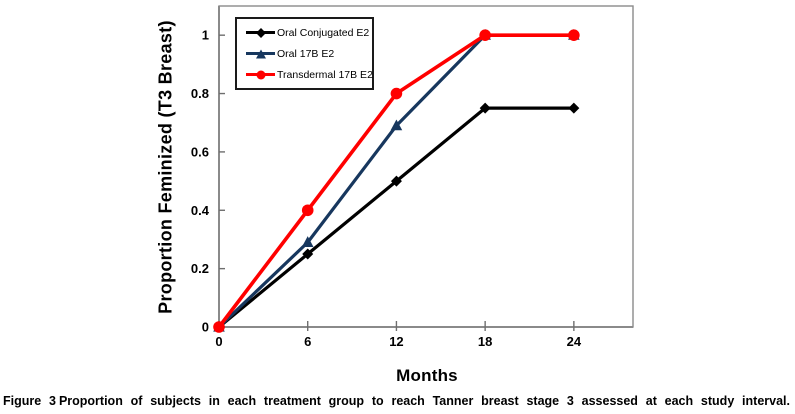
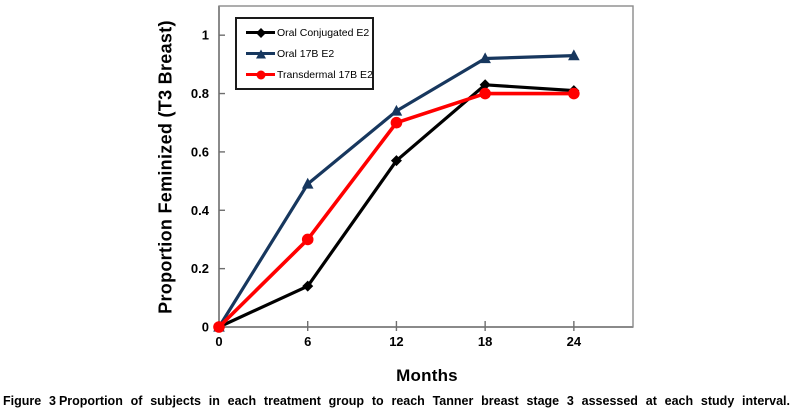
Oral Conjugated E2/6: 0.25 -> 0.14
Oral 17B E2/6: 0.29 -> 0.49
Transdermal 17B E2/6: 0.4 -> 0.3
Oral Conjugated E2/12: 0.50 -> 0.57
Oral 17B E2/12: 0.69 -> 0.74
Transdermal 17B E2/12: 0.8 -> 0.7
Oral Conjugated E2/18: 0.75 -> 0.83
Oral 17B E2/18: 1.00 -> 0.92
Transdermal 17B E2/18: 1.0 -> 0.8
Oral Conjugated E2/24: 0.75 -> 0.81
Oral 17B E2/24: 1.00 -> 0.93
Transdermal 17B E2/24: 1.0 -> 0.8
